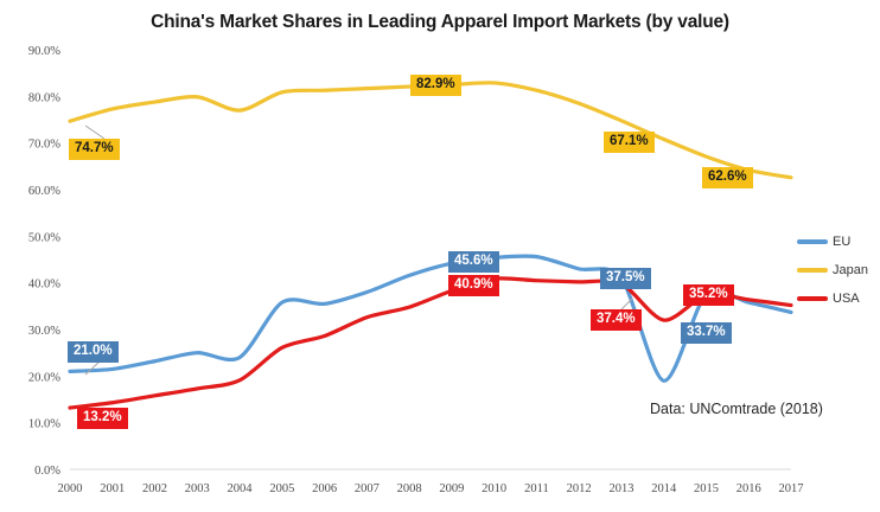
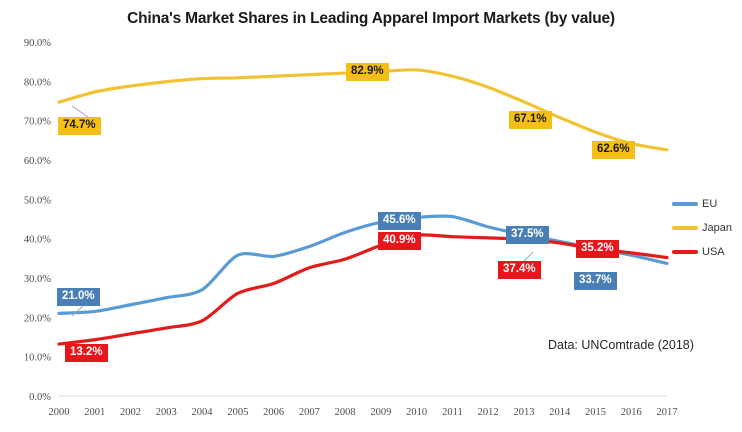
EU/2004: 24% -> 27%
Japan/2004: 77% -> 81%
EU/2014: 19% -> 39%
USA/2014: 32% -> 39%
